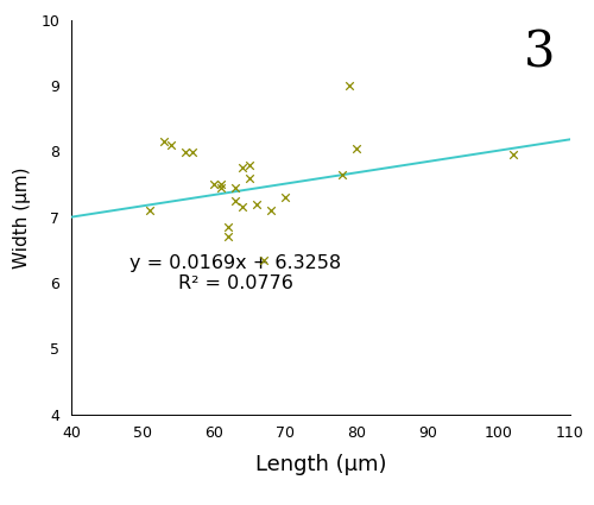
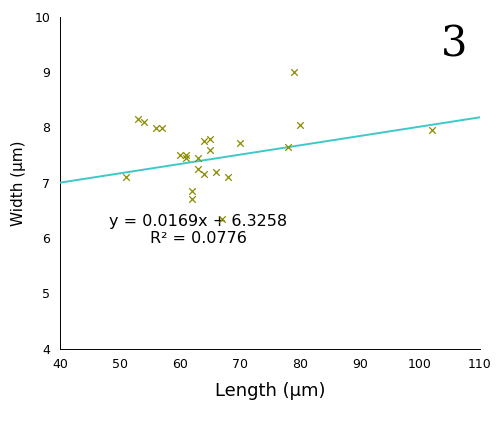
70: 7.30 -> 7.72
